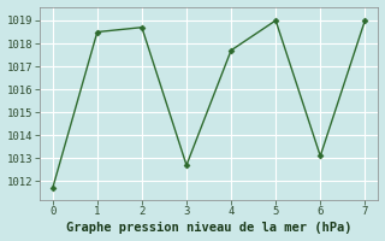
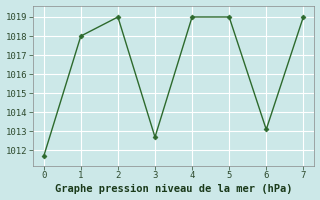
1: 1018.5 -> 1018.0
2: 1018.7 -> 1019.0
4: 1017.7 -> 1019.0
